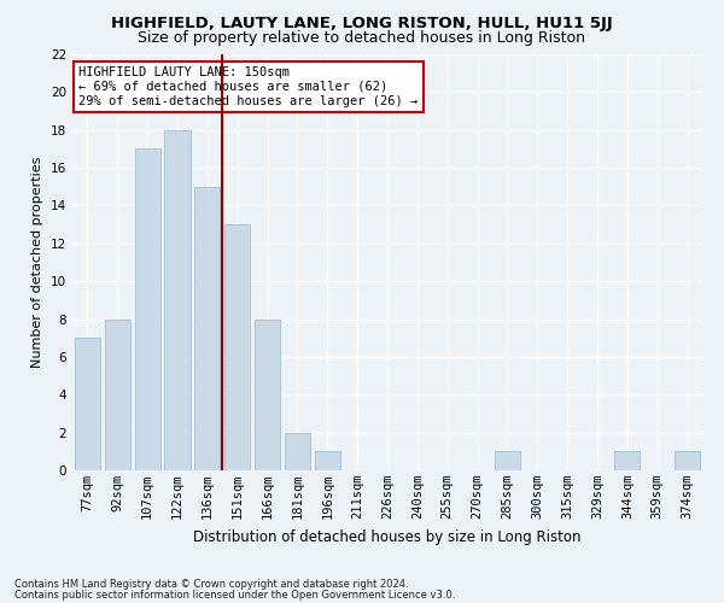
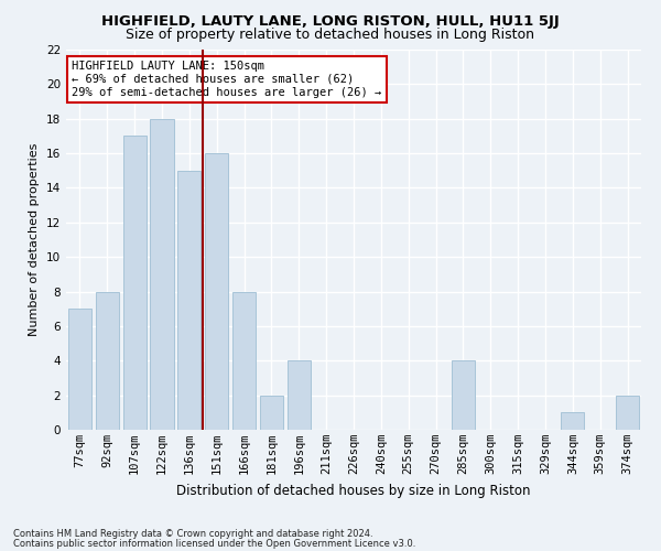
151sqm: 13 -> 16
196sqm: 1 -> 4
285sqm: 1 -> 4
374sqm: 1 -> 2
